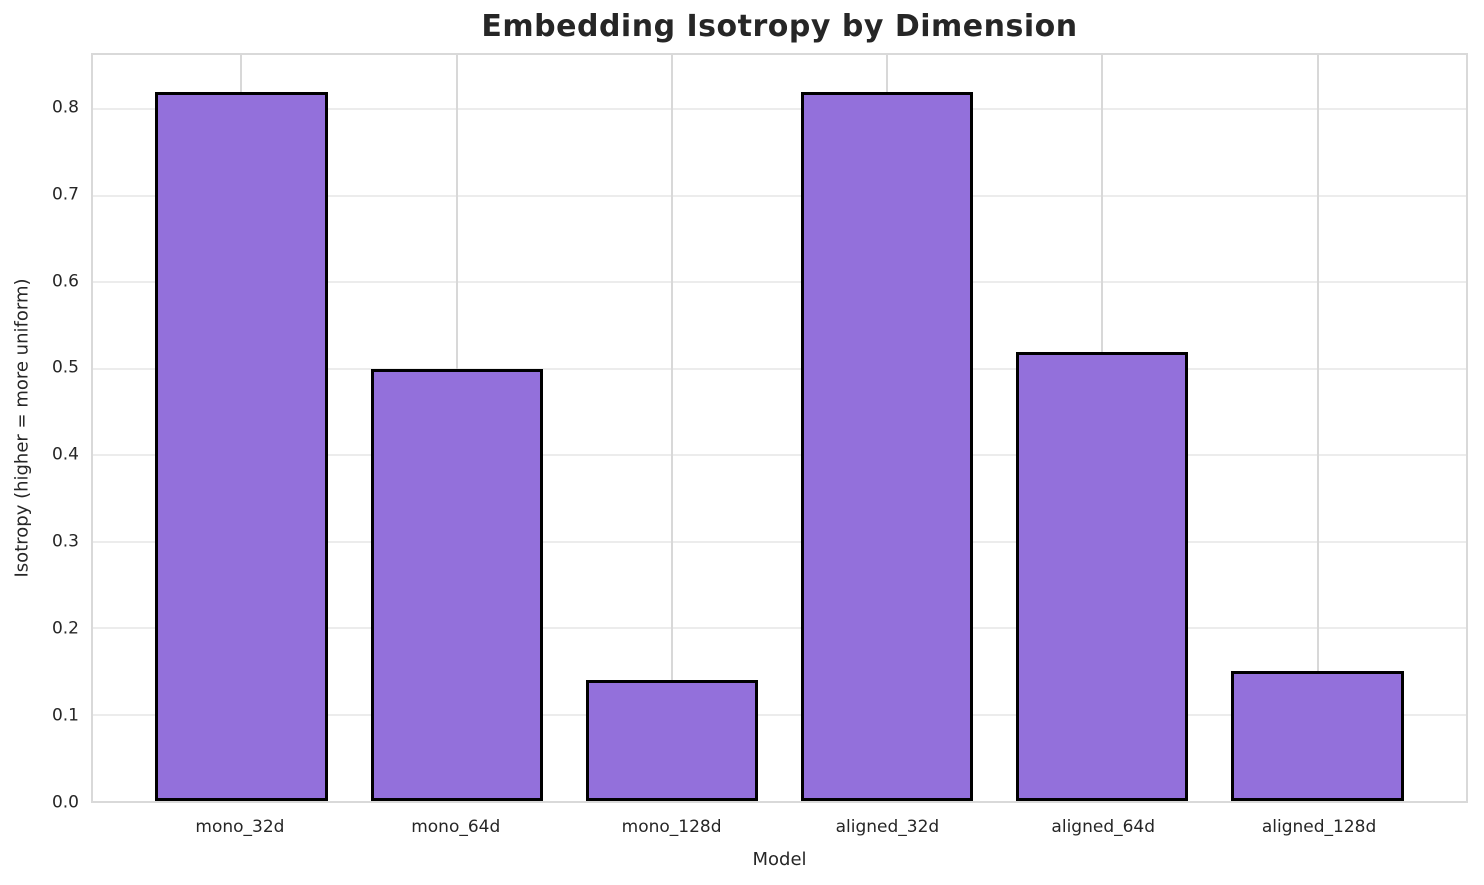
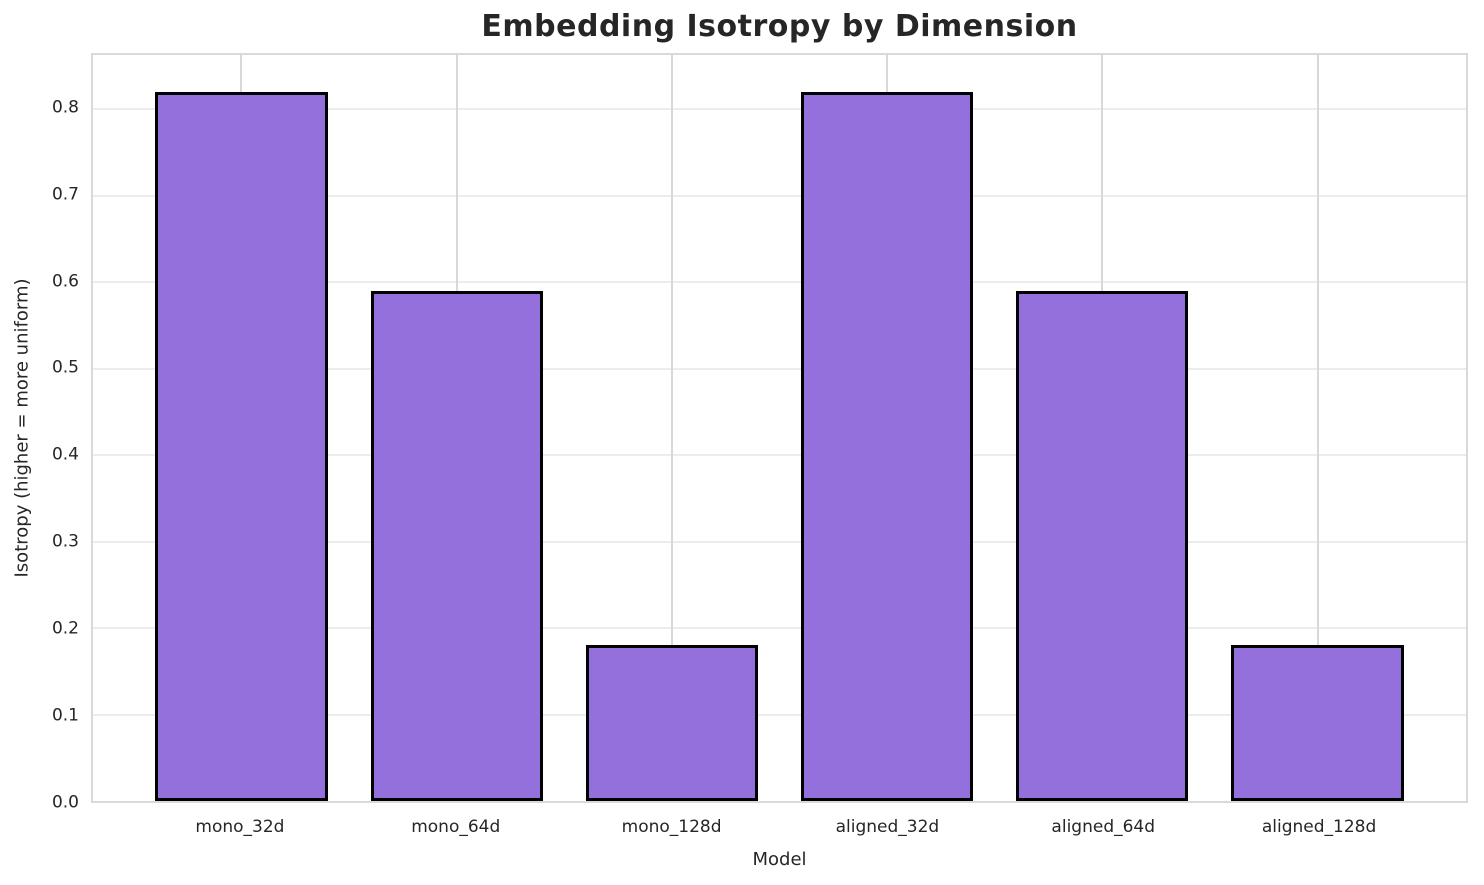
mono_64d: 0.50 -> 0.59
mono_128d: 0.14 -> 0.18
aligned_64d: 0.52 -> 0.59
aligned_128d: 0.15 -> 0.18
